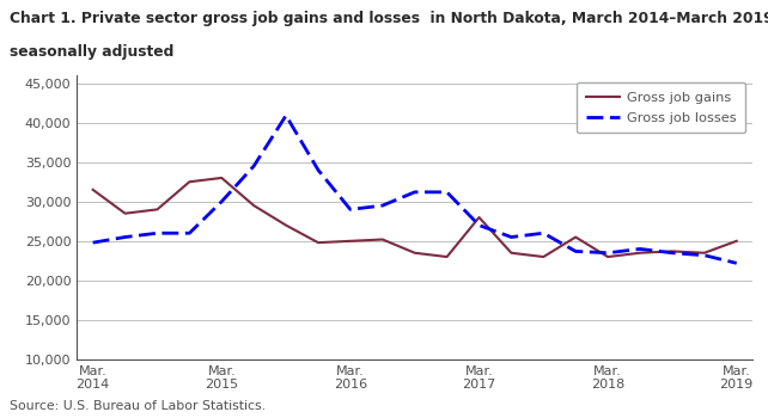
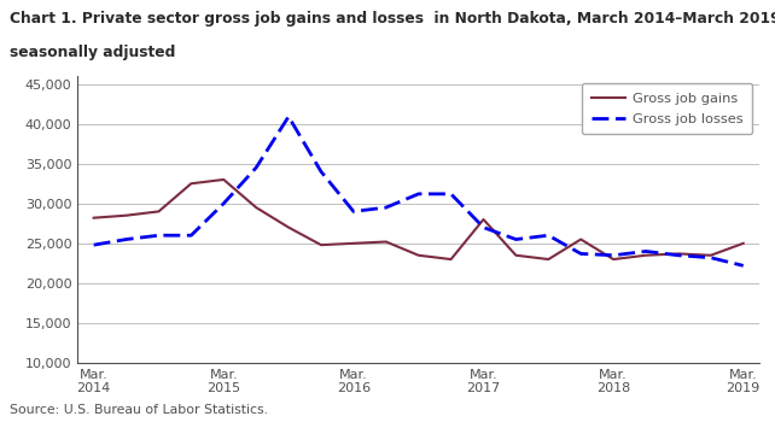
Gross job gains/Mar. 2014: 31,500 -> 28,200
